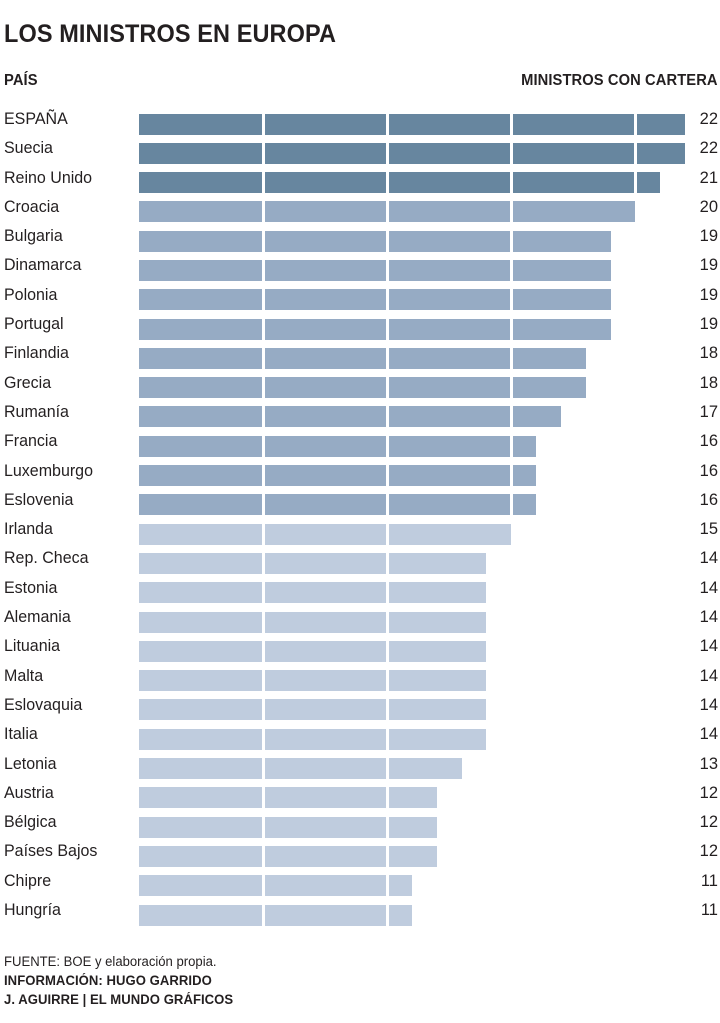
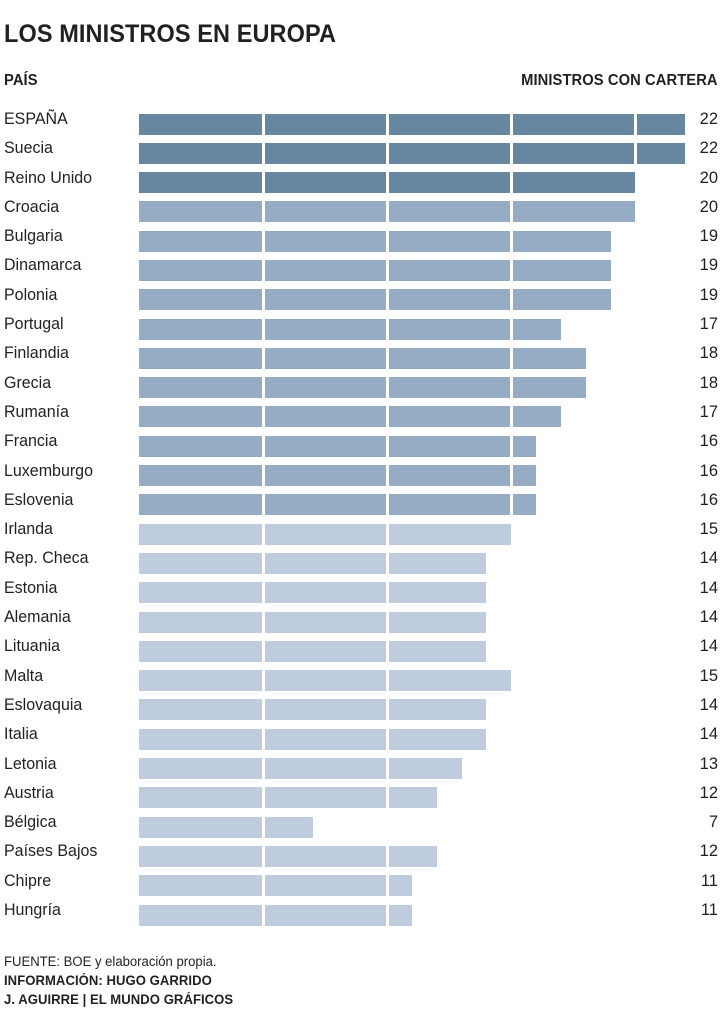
Reino Unido: 21 -> 20
Portugal: 19 -> 17
Malta: 14 -> 15
Bélgica: 12 -> 7
